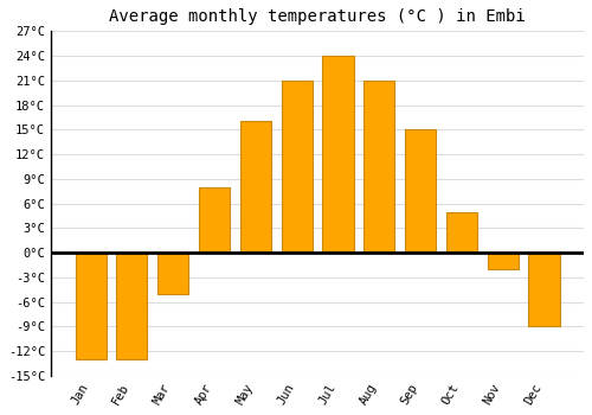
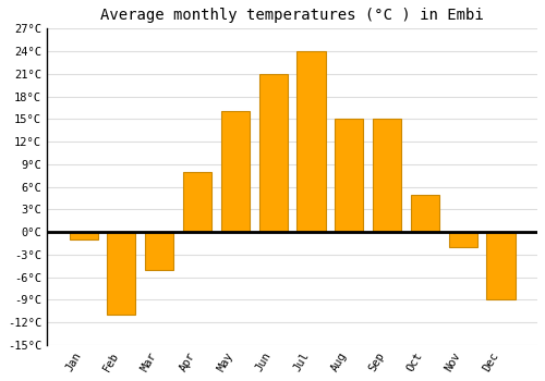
Jan: -13°C -> -1°C
Feb: -13°C -> -11°C
Aug: 21°C -> 15°C
